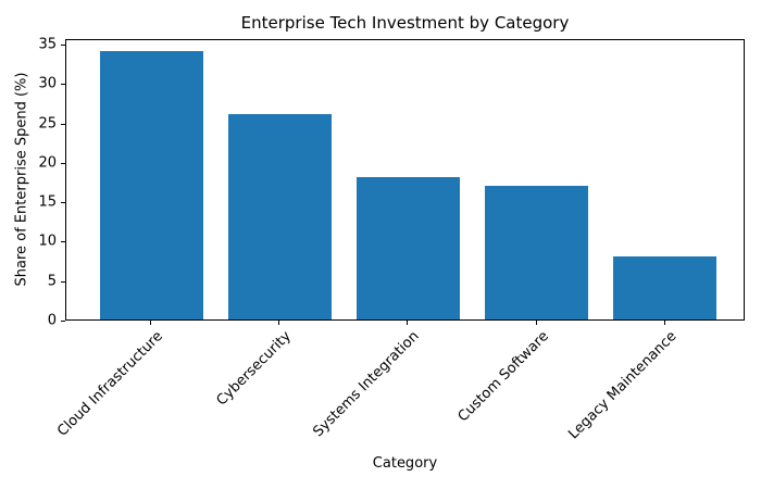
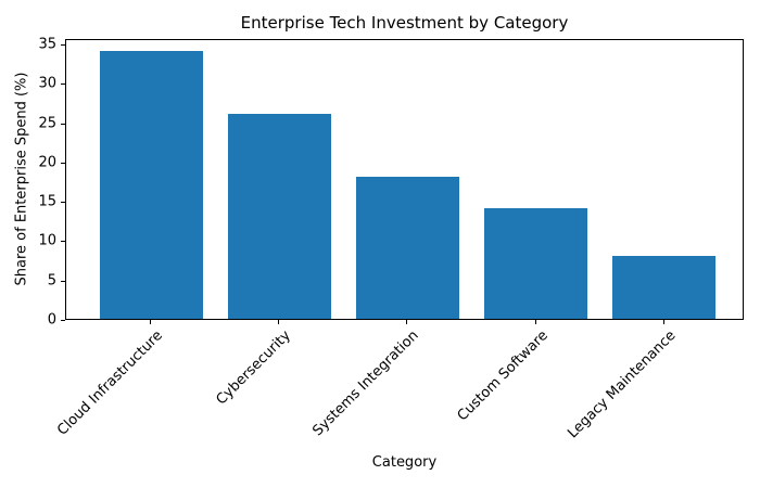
Custom Software: 17 -> 14
